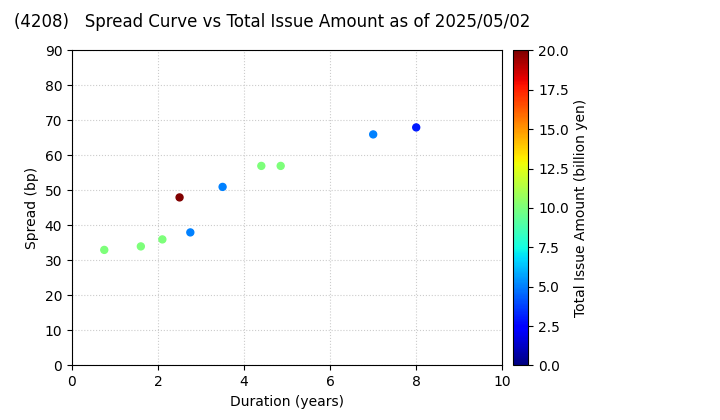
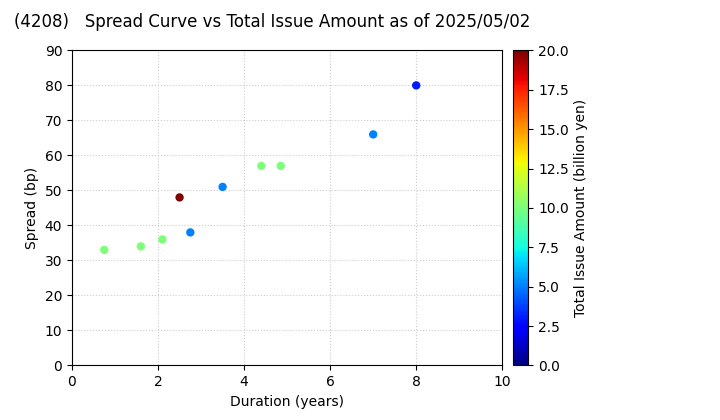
8: 68 -> 80
